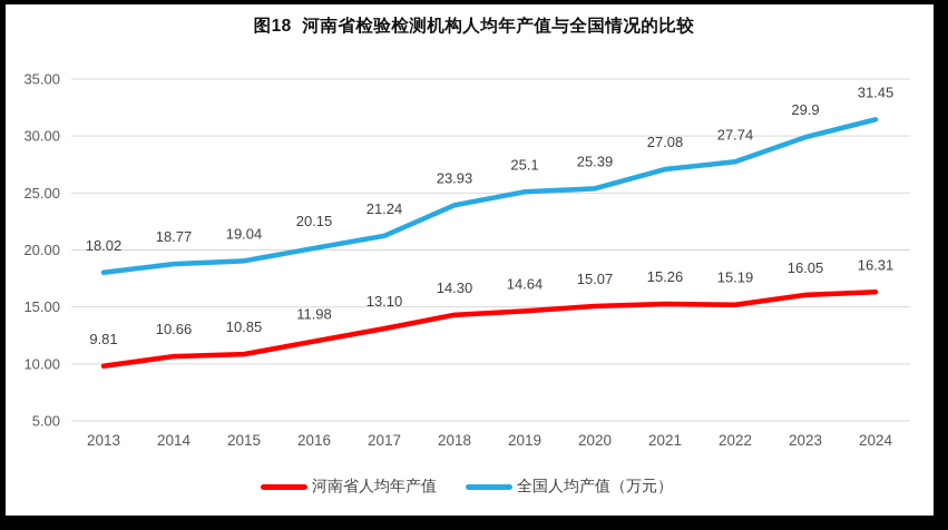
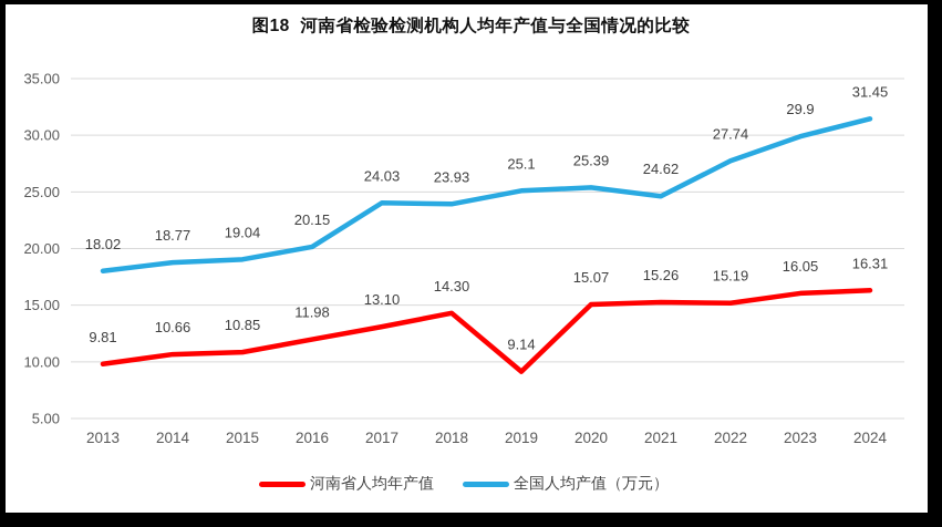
全国人均产值（万元）/2017: 21.24 -> 24.03
河南省人均年产值/2019: 14.64 -> 9.14
全国人均产值（万元）/2021: 27.08 -> 24.62
